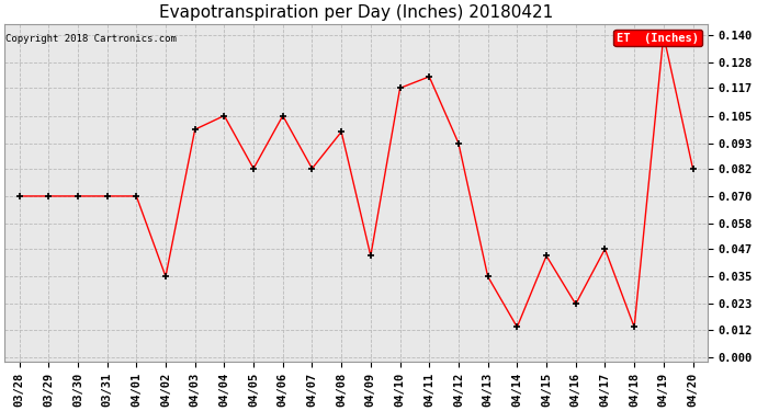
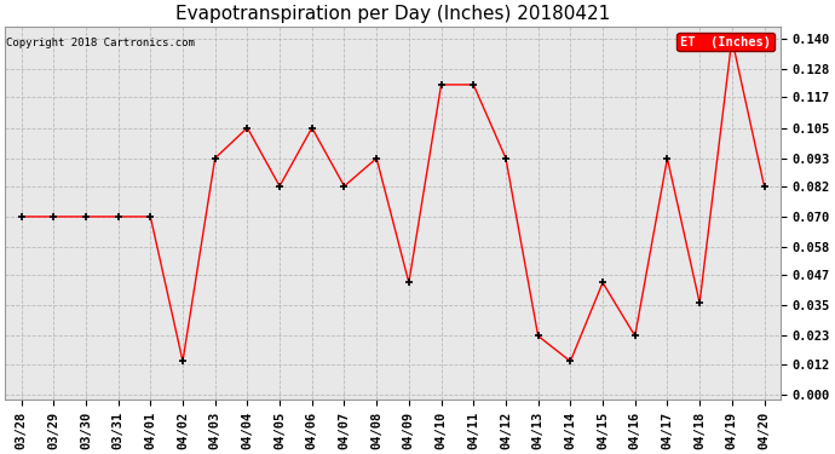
04/02: 0.035 -> 0.013
04/03: 0.099 -> 0.093
04/08: 0.098 -> 0.093
04/10: 0.117 -> 0.122
04/13: 0.035 -> 0.023
04/17: 0.047 -> 0.093
04/18: 0.013 -> 0.036
